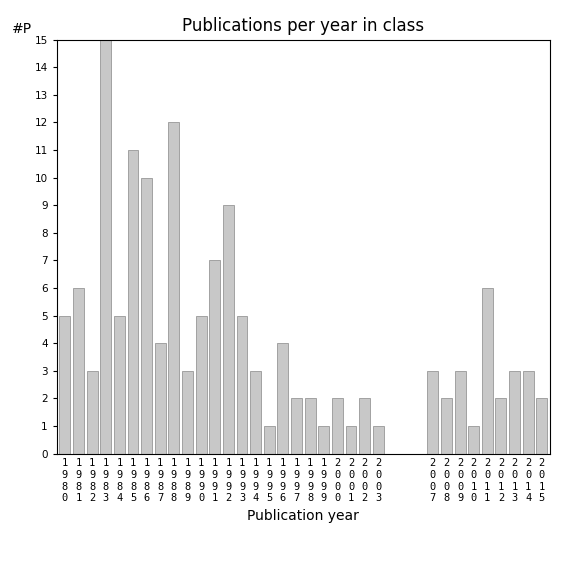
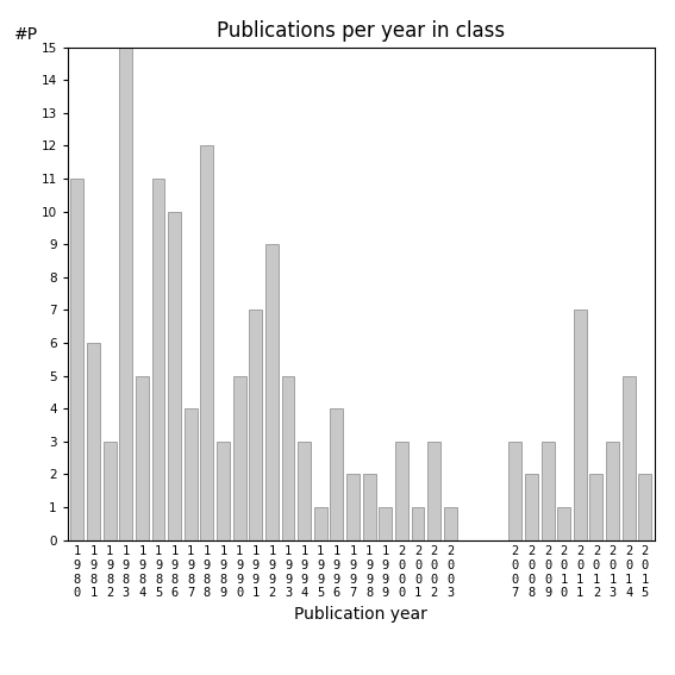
1 9 8 0: 5 -> 11
2 0 0 0: 2 -> 3
2 0 0 2: 2 -> 3
2 0 1 1: 6 -> 7
2 0 1 4: 3 -> 5
